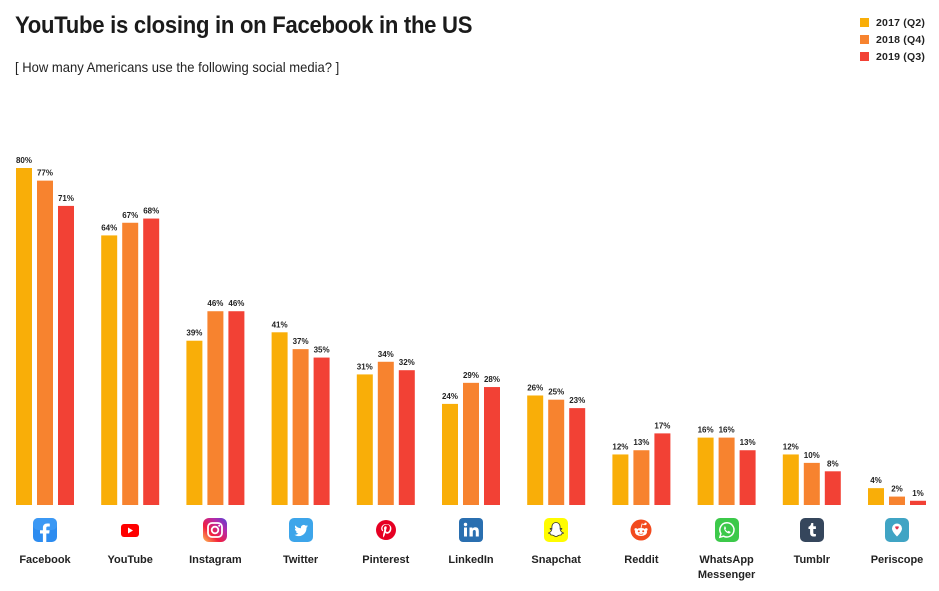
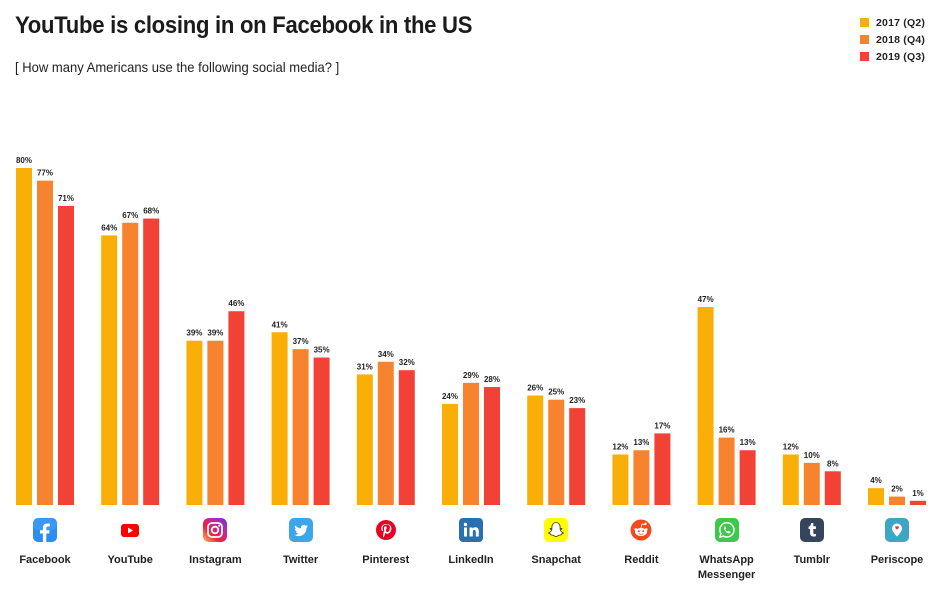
2018 (Q4)/Instagram: 46% -> 39%
2017 (Q2)/WhatsApp Messenger: 16% -> 47%
